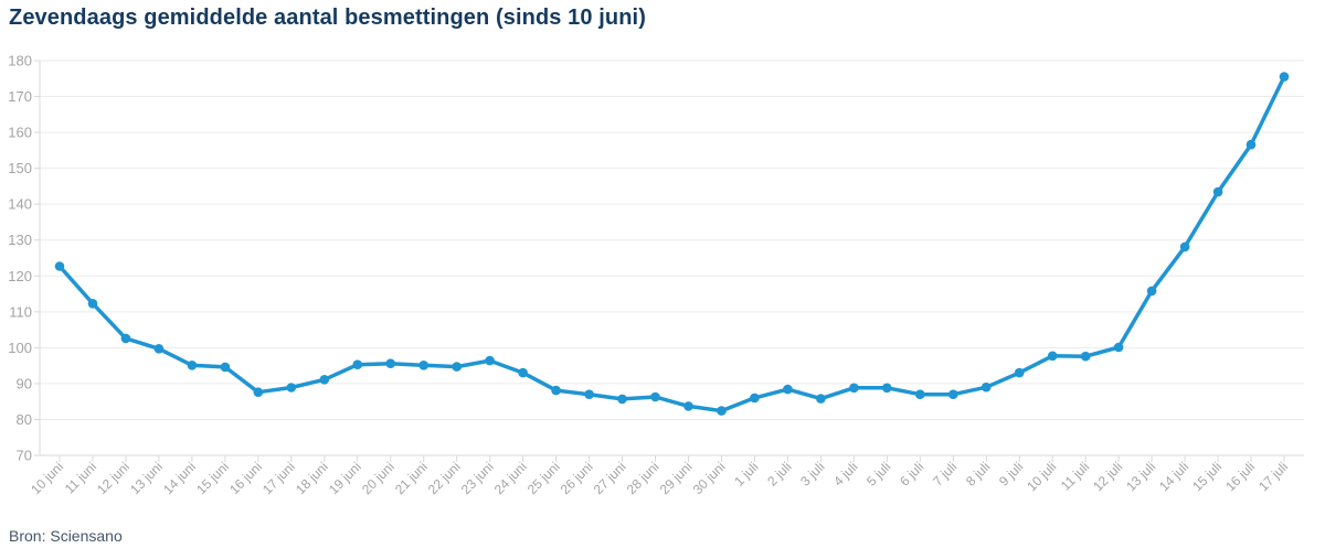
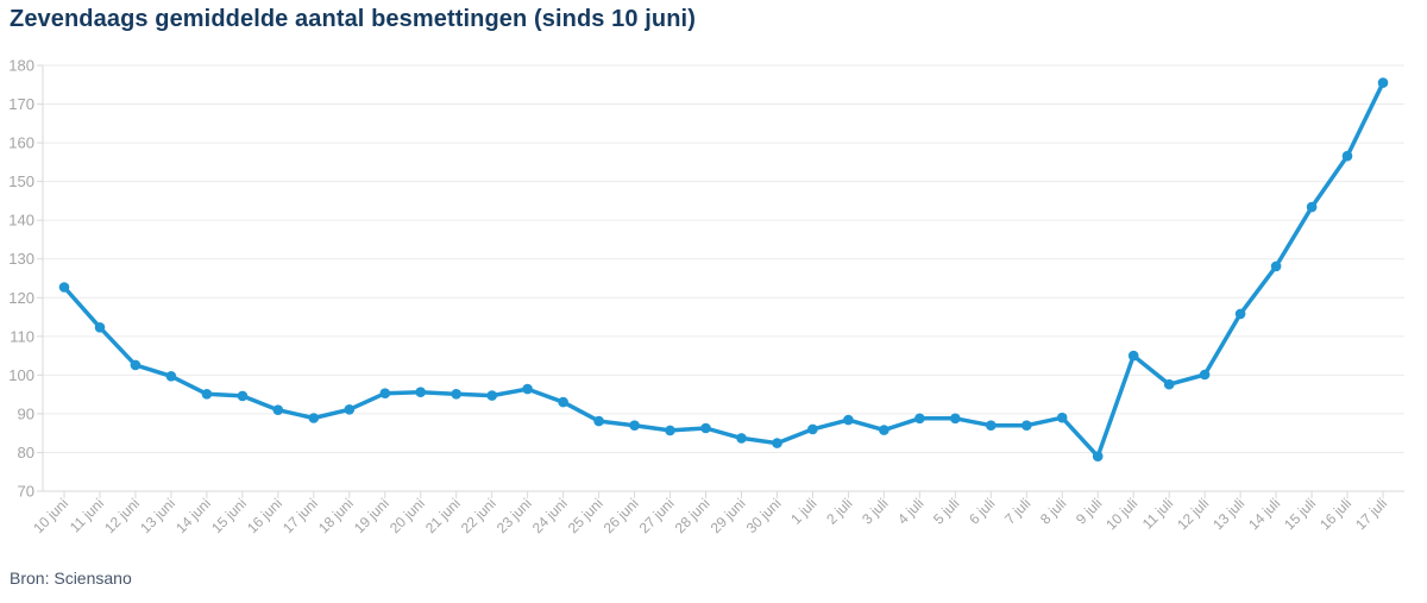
16 juni: 88 -> 91
9 juli: 93 -> 79
10 juli: 98 -> 105
